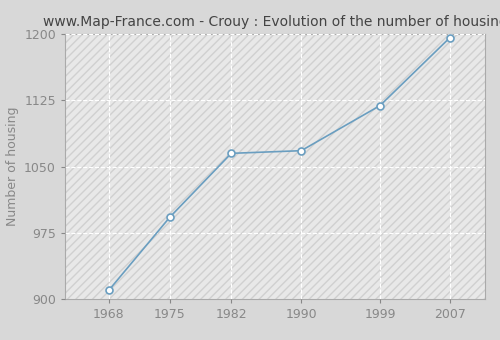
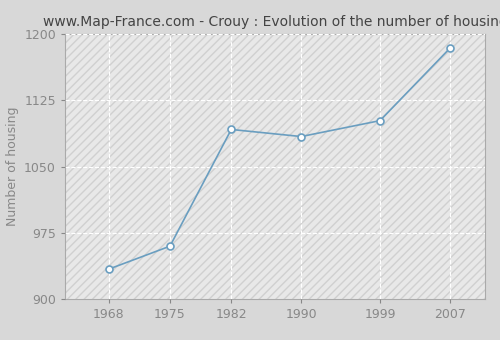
1968: 910 -> 934
1975: 993 -> 960
1982: 1065 -> 1092
1990: 1068 -> 1084
1999: 1119 -> 1102
2007: 1196 -> 1184
